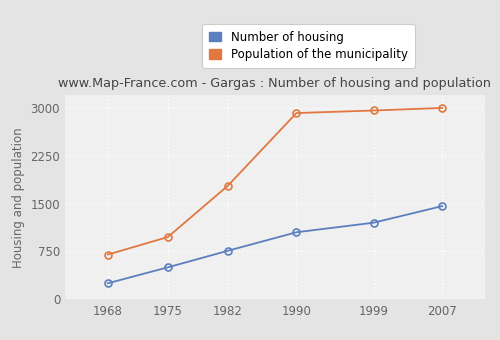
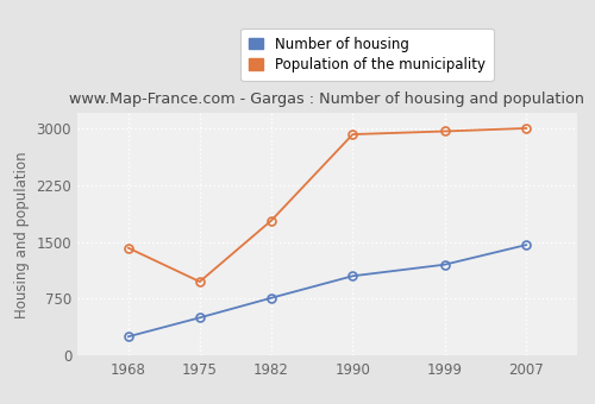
Population of the municipality/1968: 700 -> 1420
